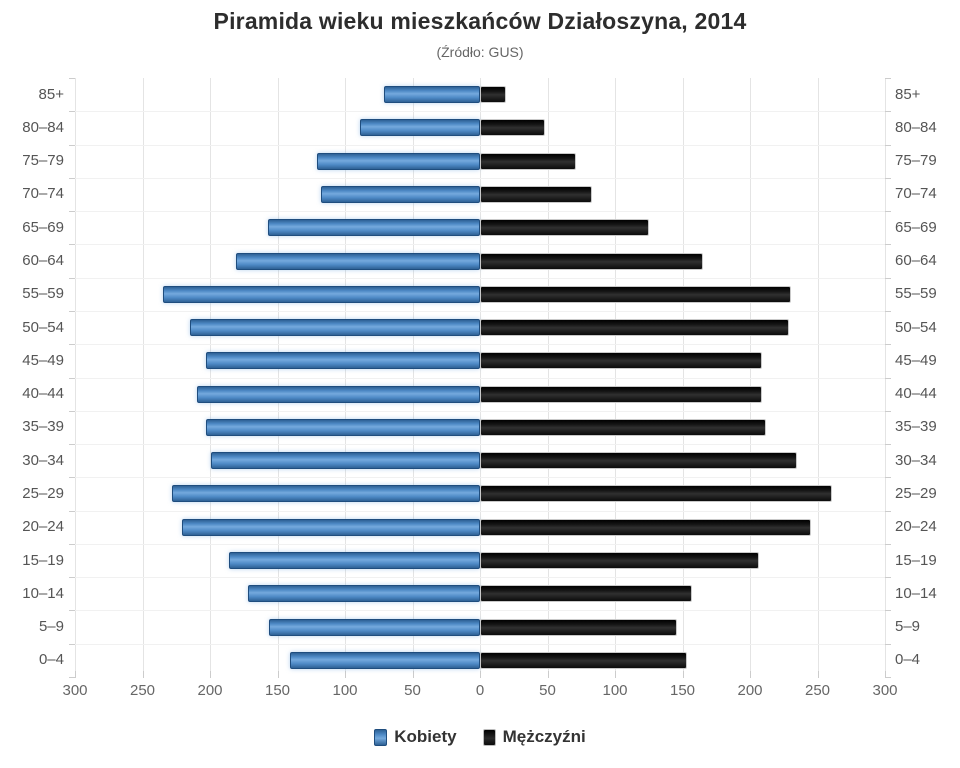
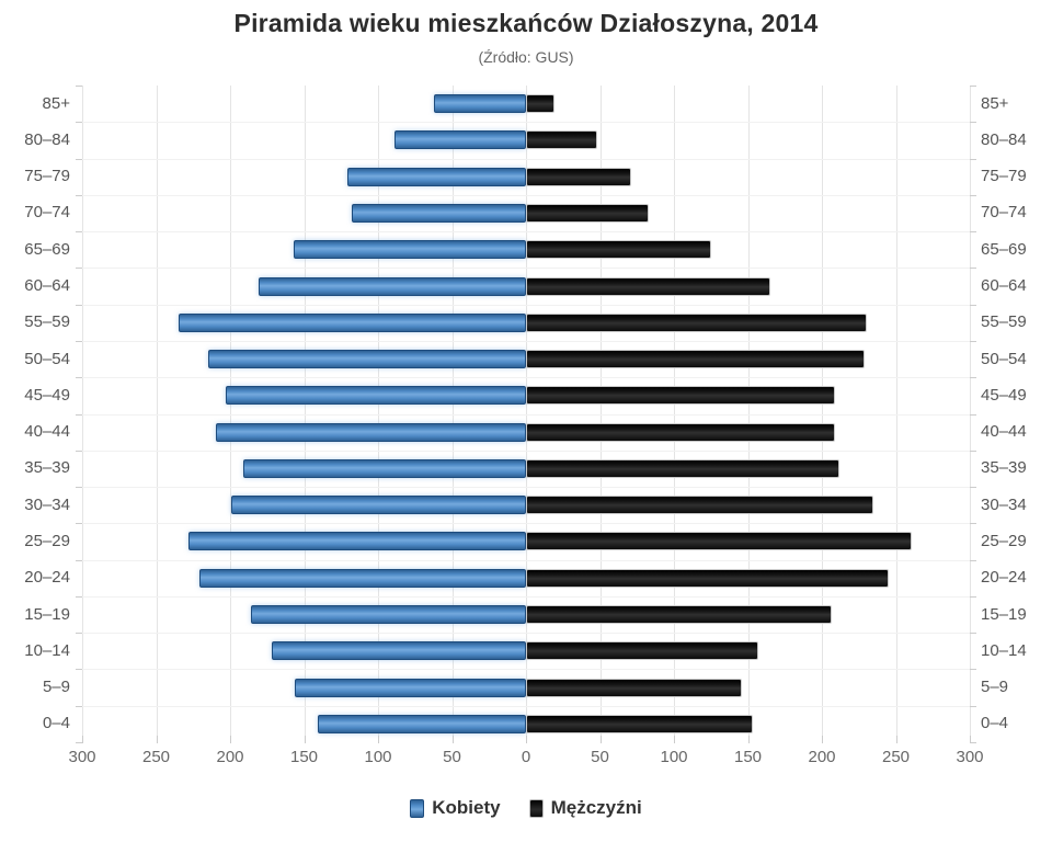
Kobiety/85+: 71 -> 62
Kobiety/35–39: 203 -> 191
